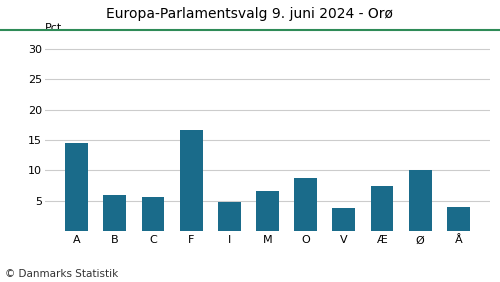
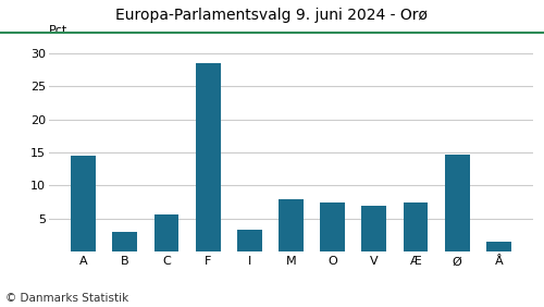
B: 6.0 -> 3.0
F: 16.6 -> 28.5
I: 4.8 -> 3.3
M: 6.6 -> 7.9
O: 8.8 -> 7.5
V: 3.8 -> 7.0
Ø: 10.0 -> 14.7
Å: 4.0 -> 1.5
